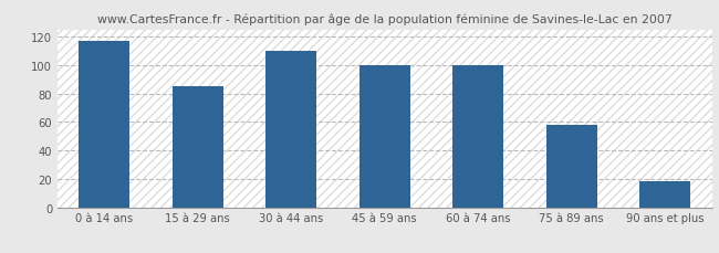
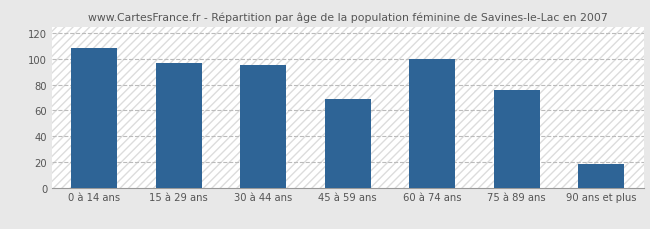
0 à 14 ans: 117 -> 108
15 à 29 ans: 85 -> 97
30 à 44 ans: 110 -> 95
45 à 59 ans: 100 -> 69
75 à 89 ans: 58 -> 76
